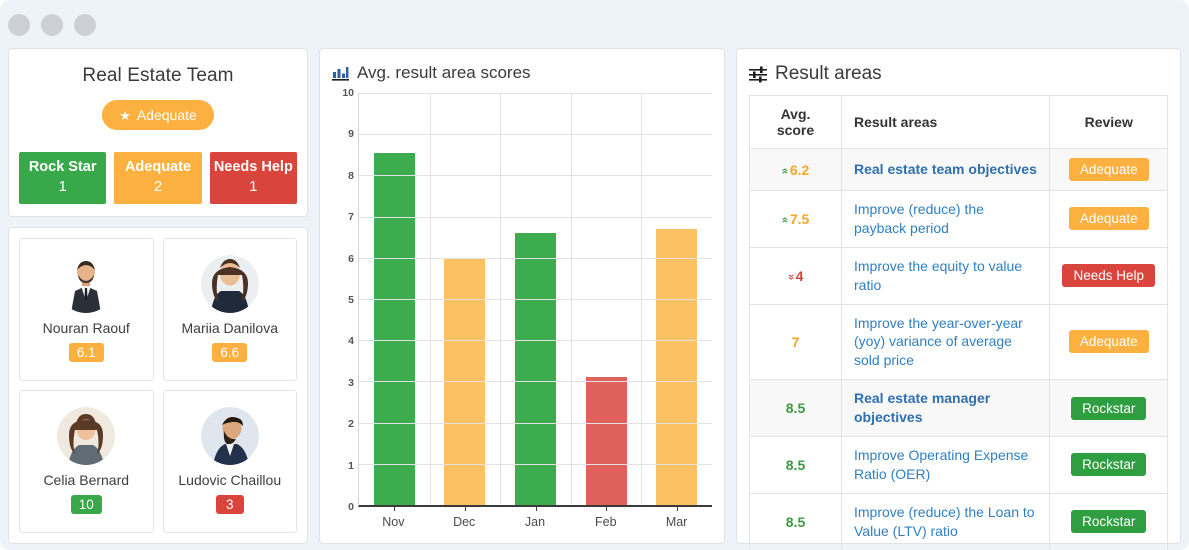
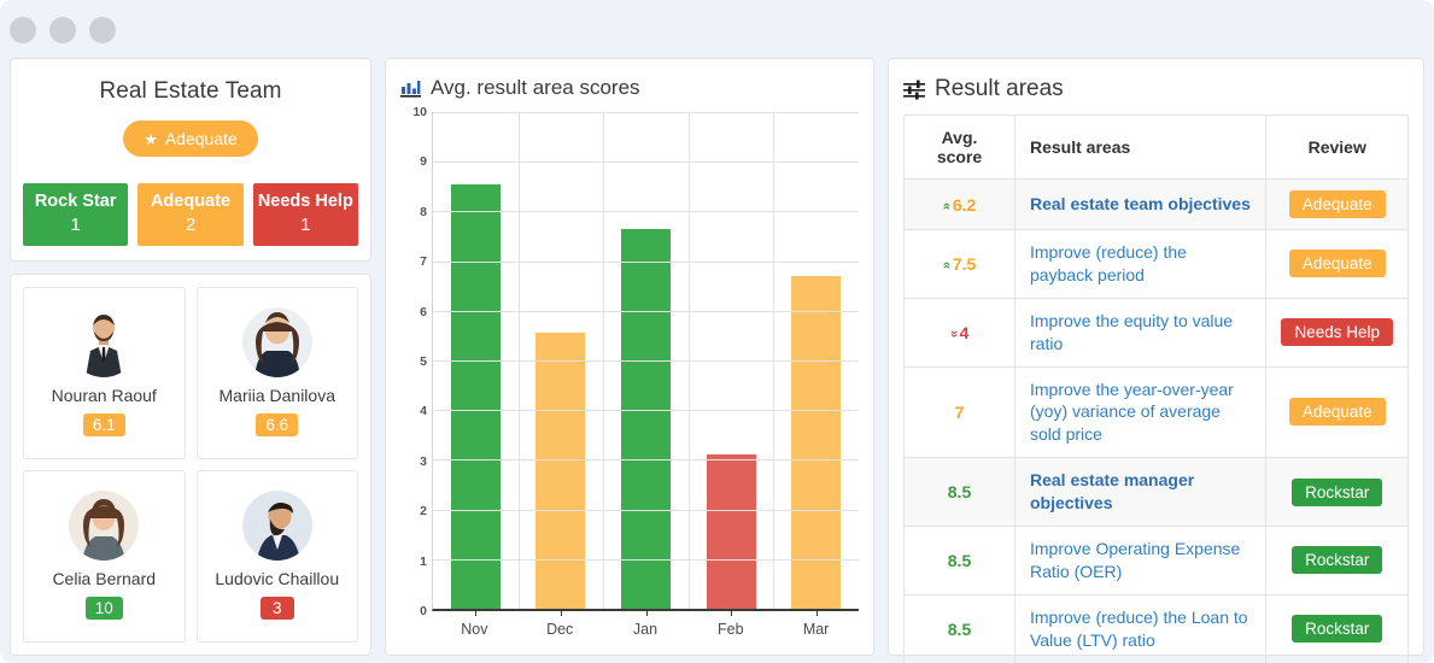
Dec: 6.0 -> 5.5
Jan: 6.6 -> 7.7
